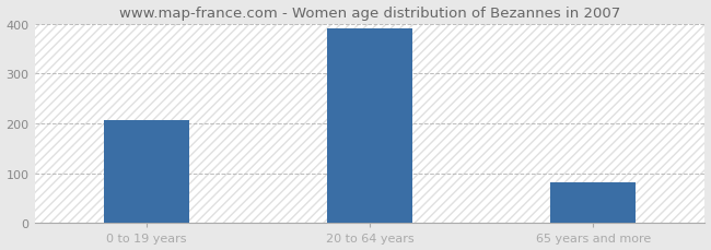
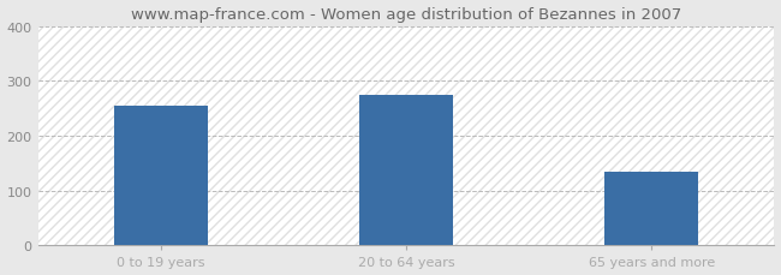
0 to 19 years: 207 -> 255
20 to 64 years: 390 -> 275
65 years and more: 82 -> 135
